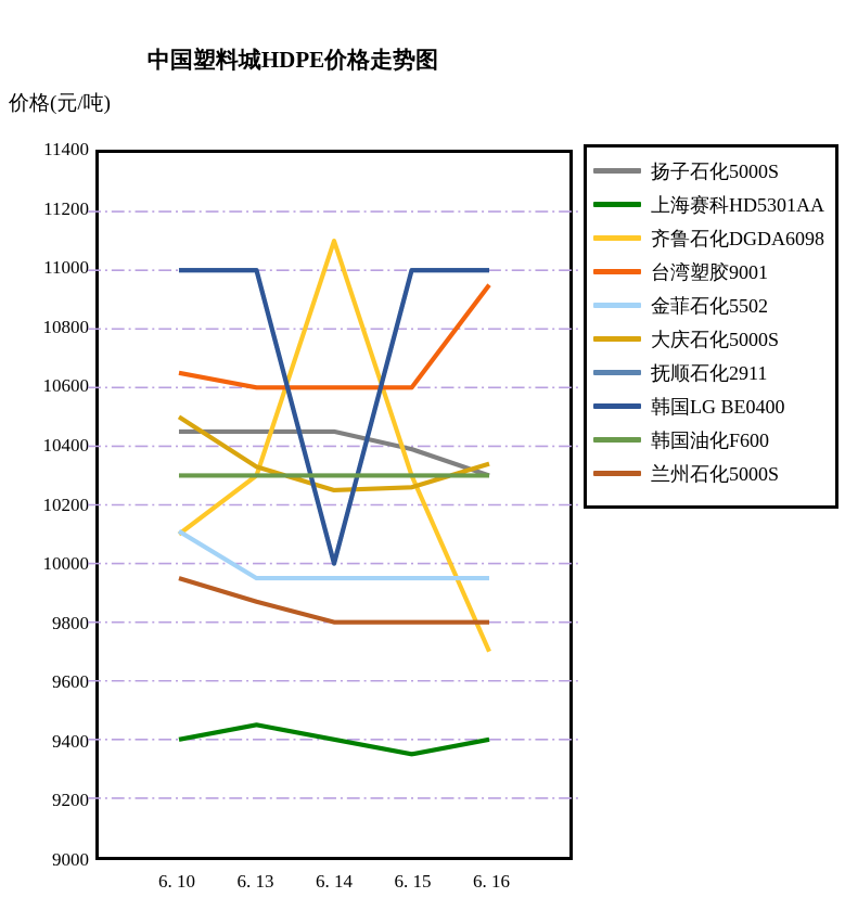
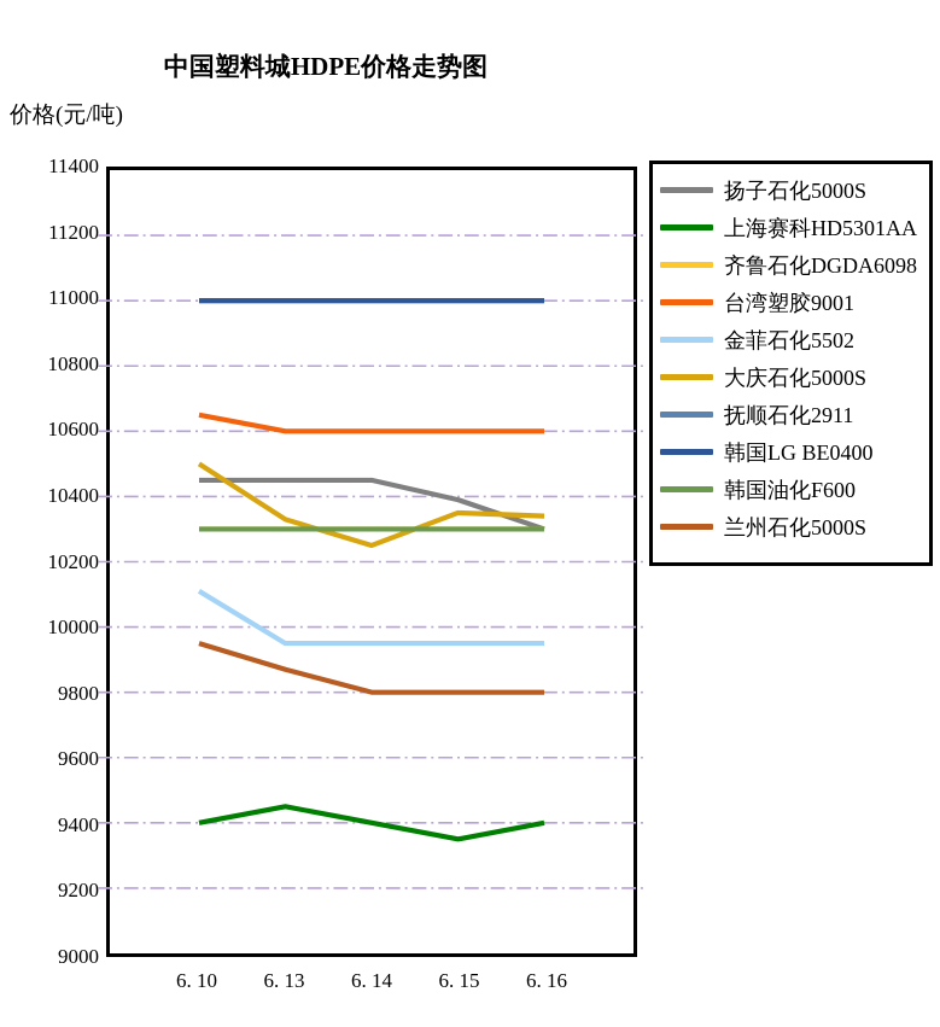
齐鲁石化DGDA6098/6. 10: 10100 -> 10300
齐鲁石化DGDA6098/6. 14: 11100 -> 10300
抚顺石化2911/6. 14: 10000 -> 11000
韩国LG BE0400/6. 14: 10000 -> 11000
大庆石化5000S/6. 15: 10260 -> 10350
齐鲁石化DGDA6098/6. 16: 9700 -> 10300
台湾塑胶9001/6. 16: 10950 -> 10600
